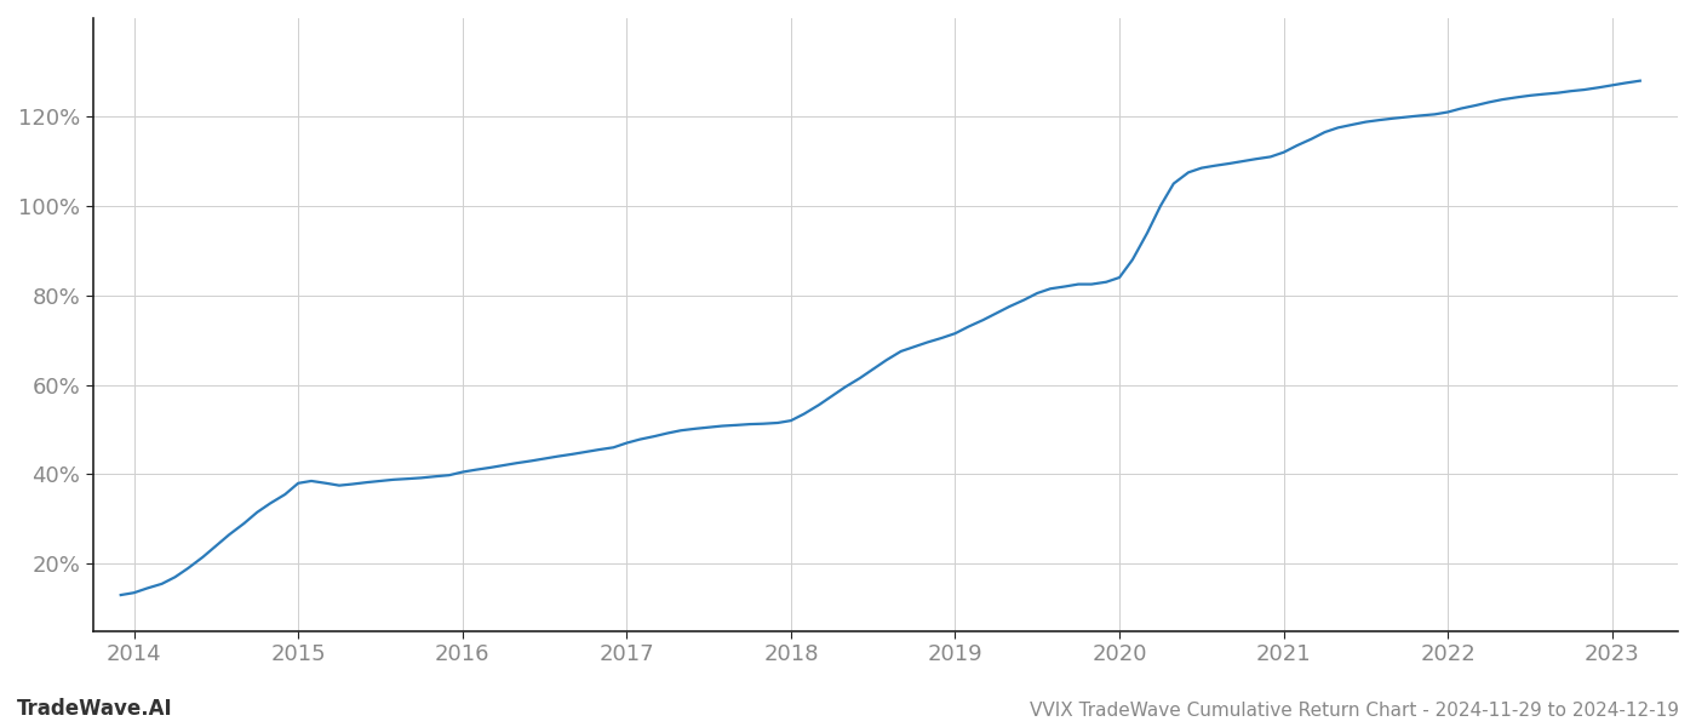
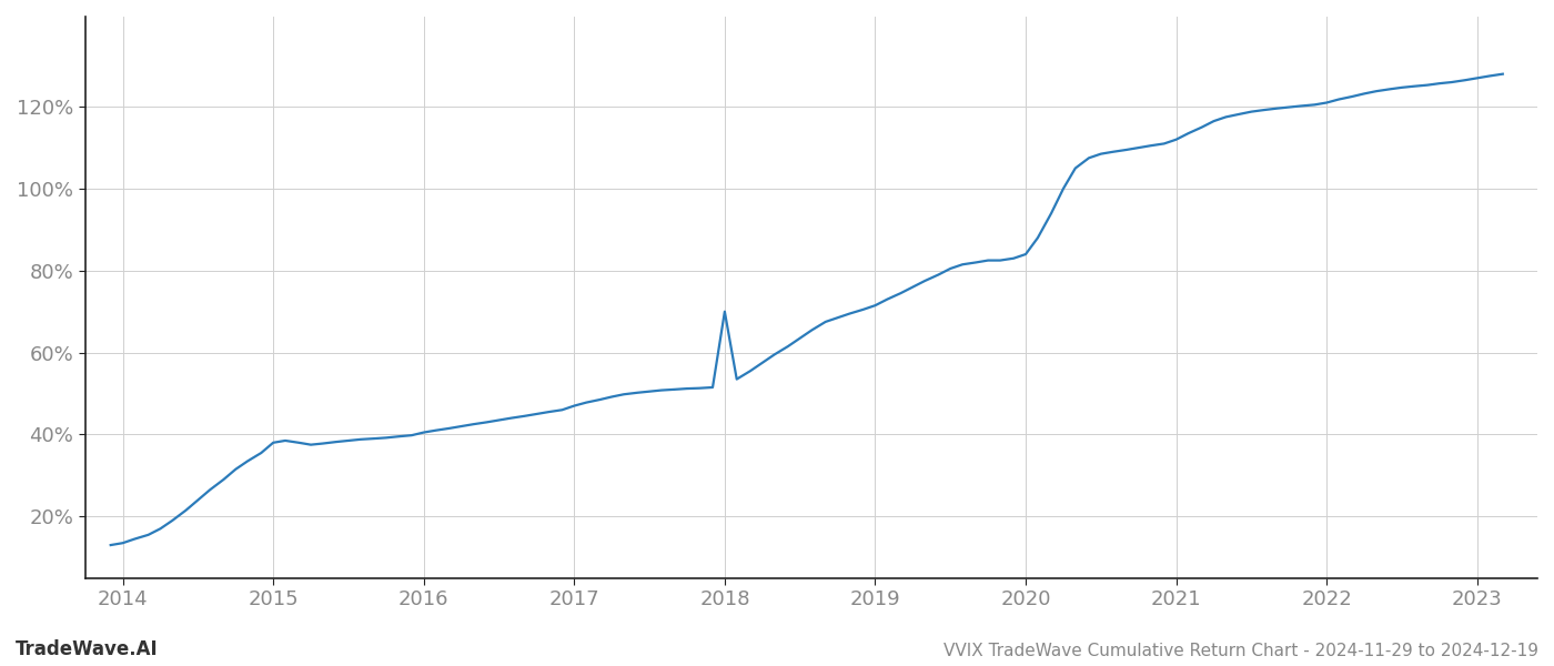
2018: 52.0% -> 70.0%
